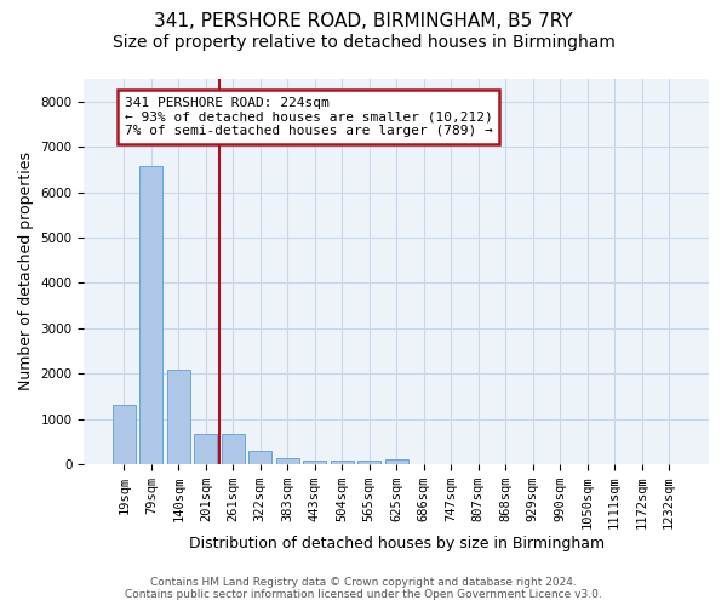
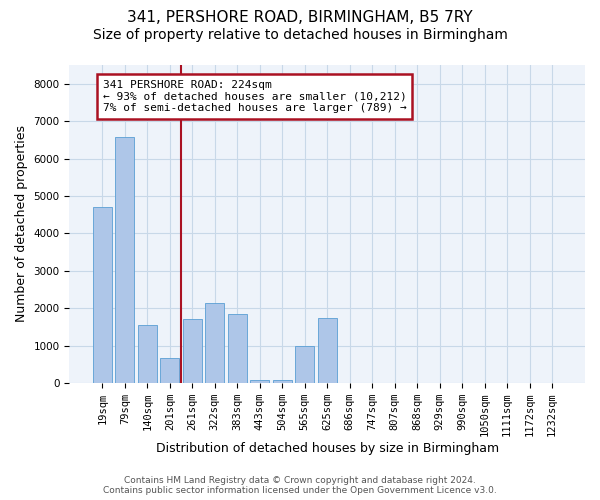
19sqm: 1310 -> 4700
140sqm: 2080 -> 1550
261sqm: 660 -> 1700
322sqm: 290 -> 2150
383sqm: 130 -> 1850
565sqm: 80 -> 1000
625sqm: 110 -> 1750
